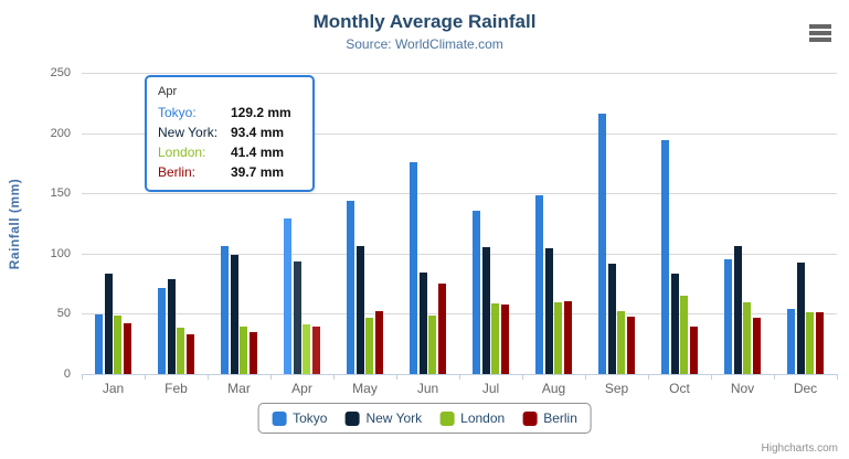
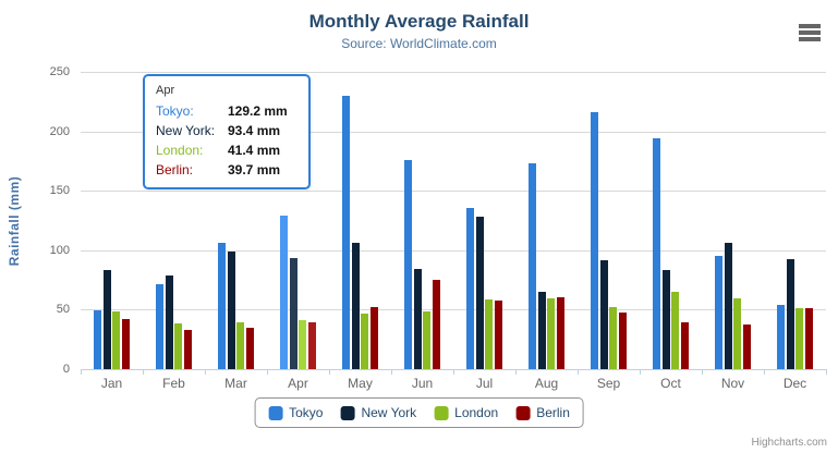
Tokyo/May: 144 -> 230
New York/Jul: 105 -> 128
Tokyo/Aug: 148 -> 173
New York/Aug: 104 -> 65
Berlin/Nov: 47 -> 38
